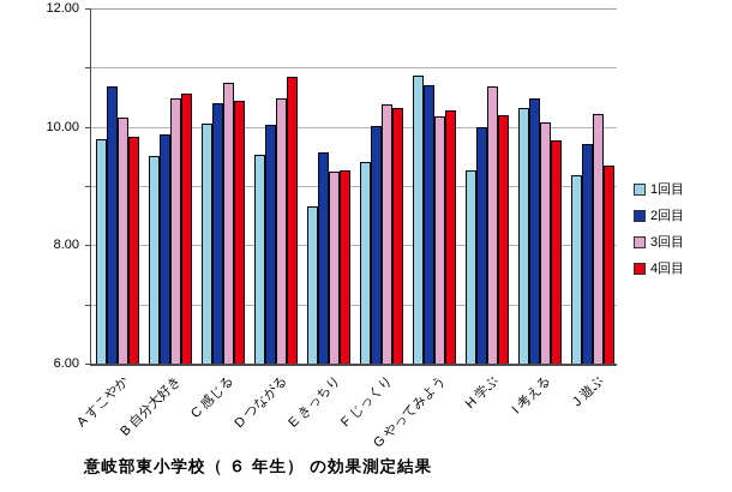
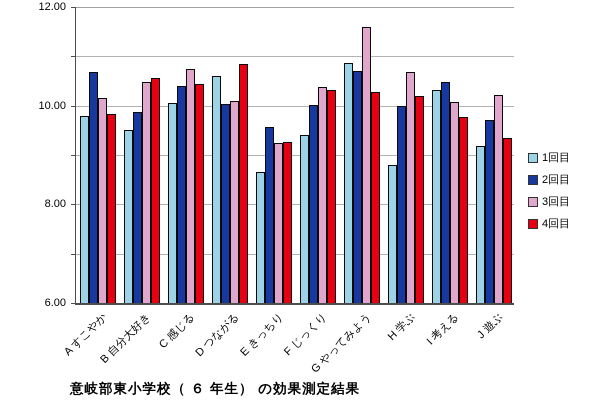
1回目/D つながる: 9.5 -> 10.6
3回目/D つながる: 10.5 -> 10.1
3回目/G やってみよう: 10.2 -> 11.6
1回目/H 学ぶ: 9.3 -> 8.8
